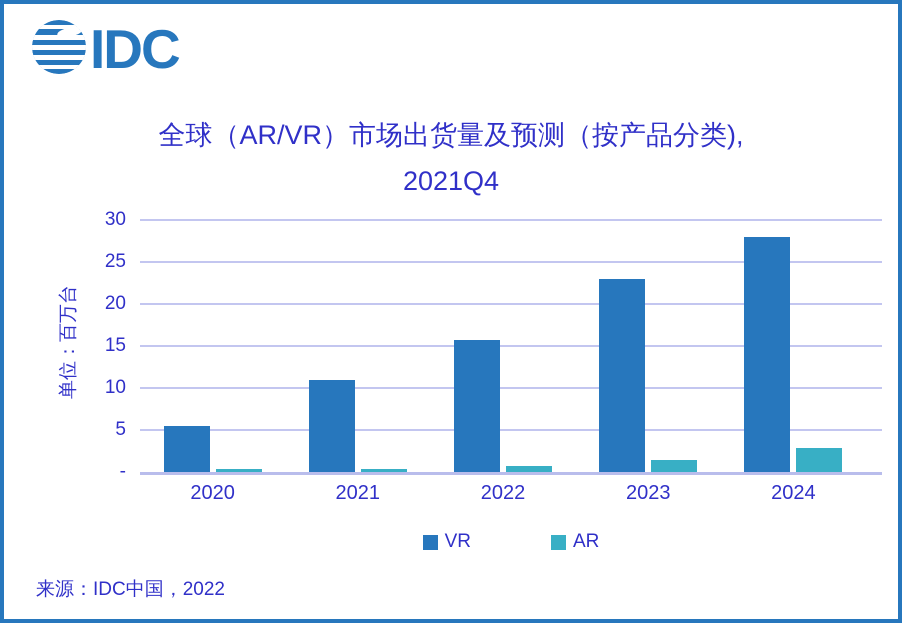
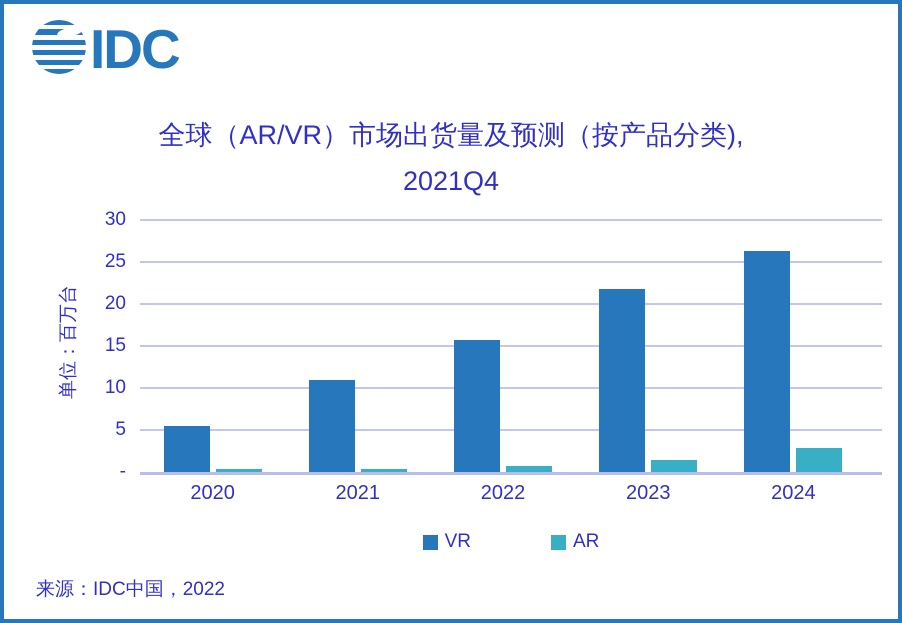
VR/2023: 23 -> 22
VR/2024: 28 -> 26
